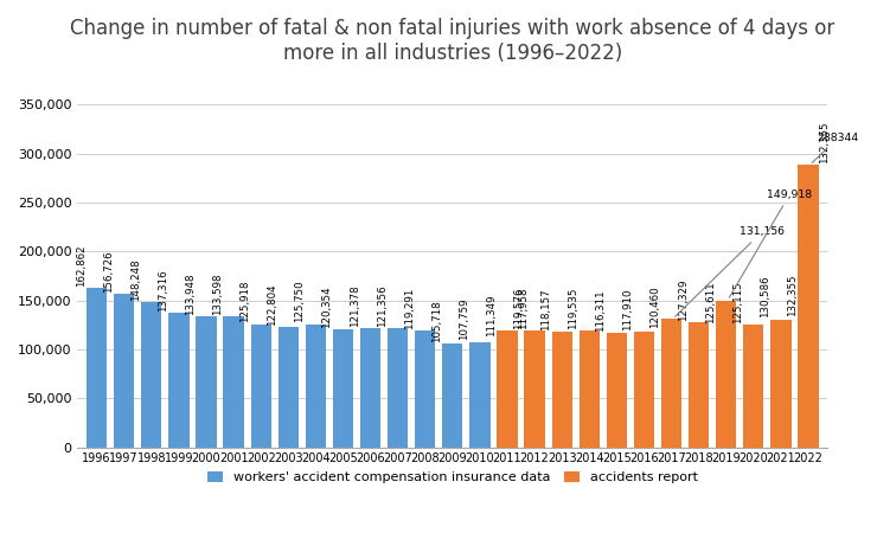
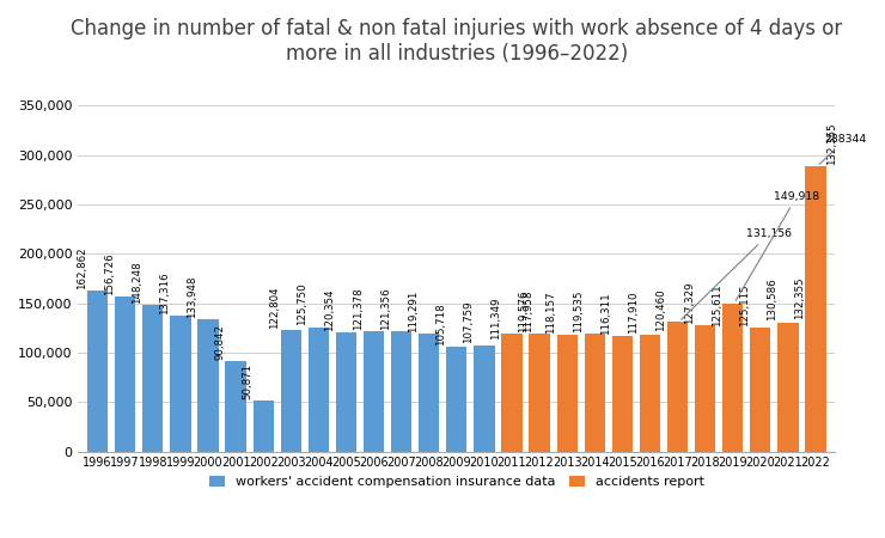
workers' accident compensation insurance data/2001: 133,598 -> 90,842
workers' accident compensation insurance data/2002: 125,918 -> 50,871
